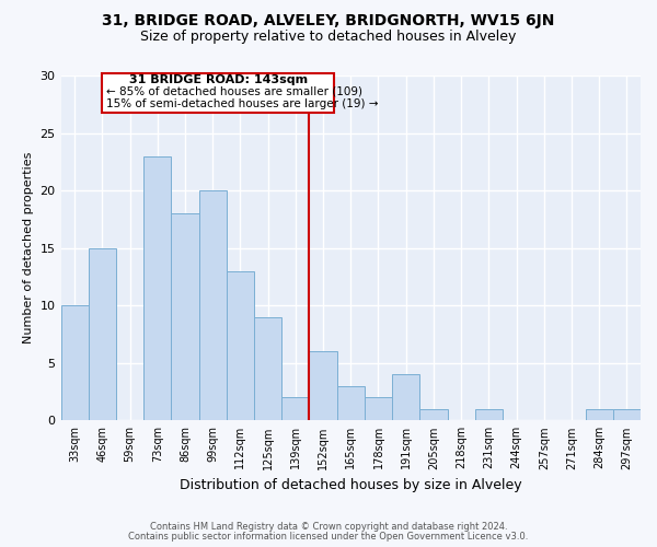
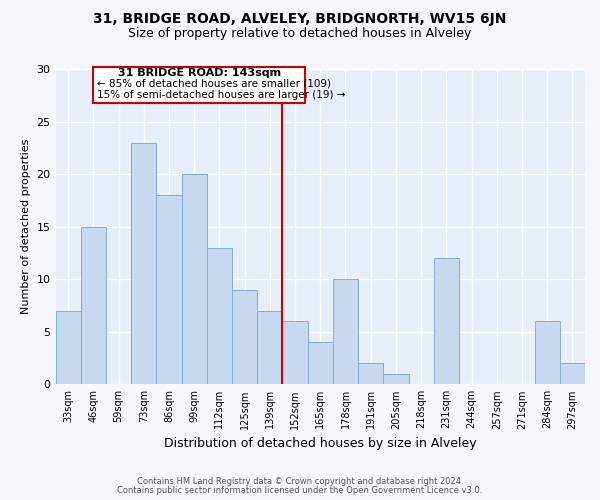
33sqm: 10 -> 7
139sqm: 2 -> 7
165sqm: 3 -> 4
178sqm: 2 -> 10
191sqm: 4 -> 2
231sqm: 1 -> 12
284sqm: 1 -> 6
297sqm: 1 -> 2
